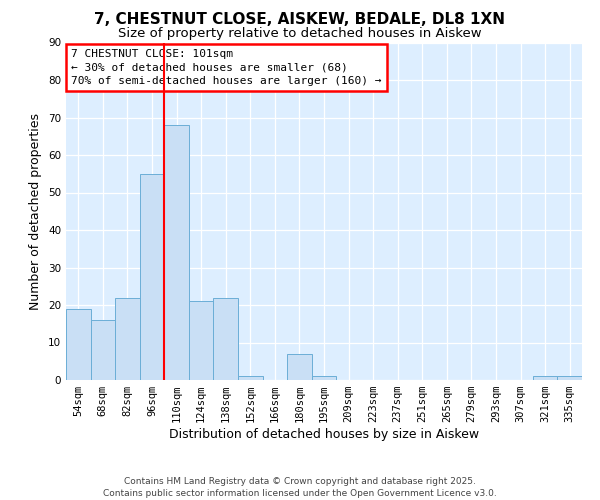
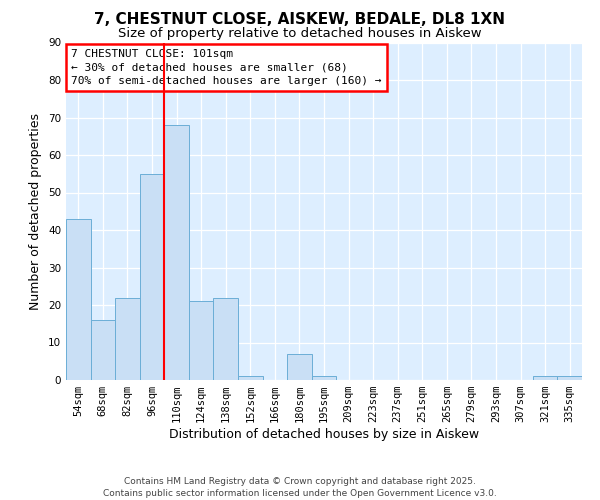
54sqm: 19 -> 43
